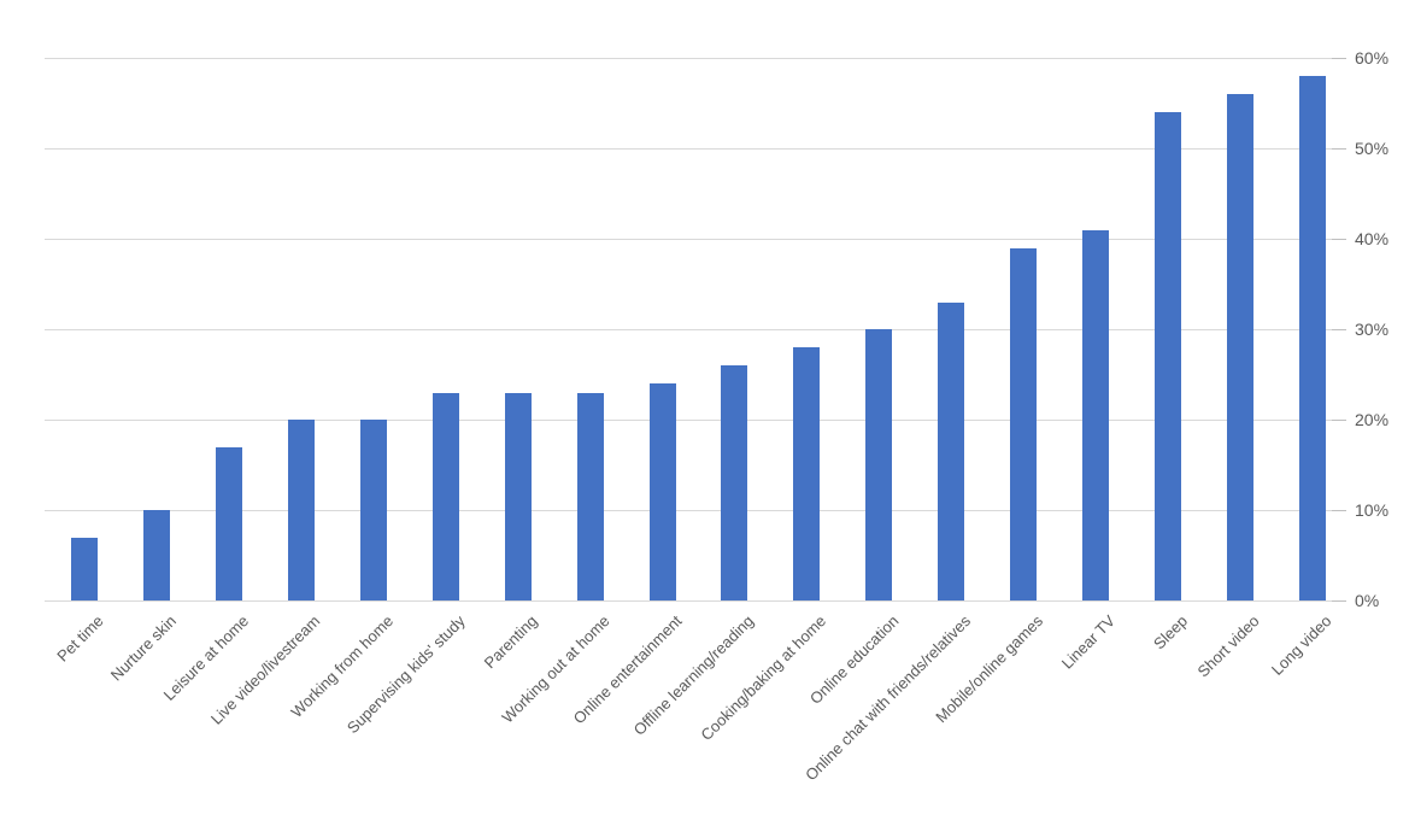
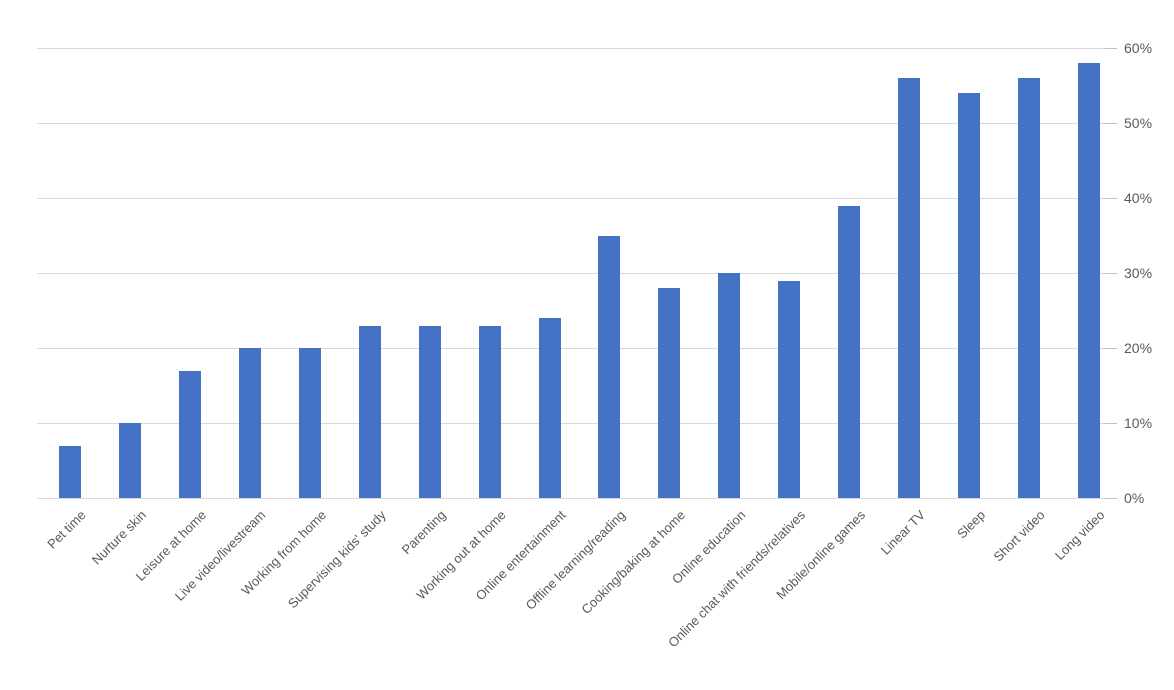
Offline learning/reading: 26% -> 35%
Online chat with friends/relatives: 33% -> 29%
Linear TV: 41% -> 56%
